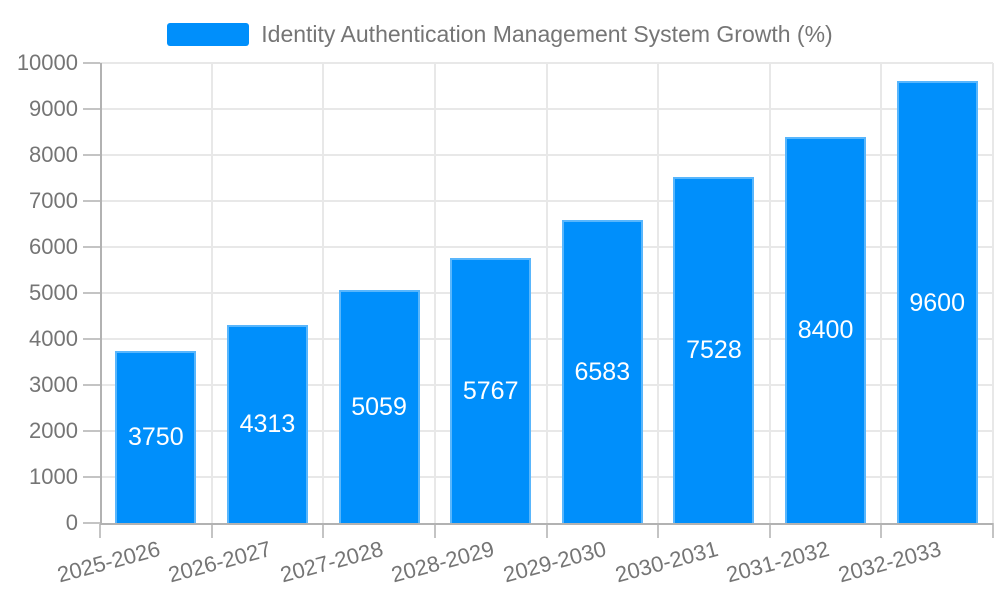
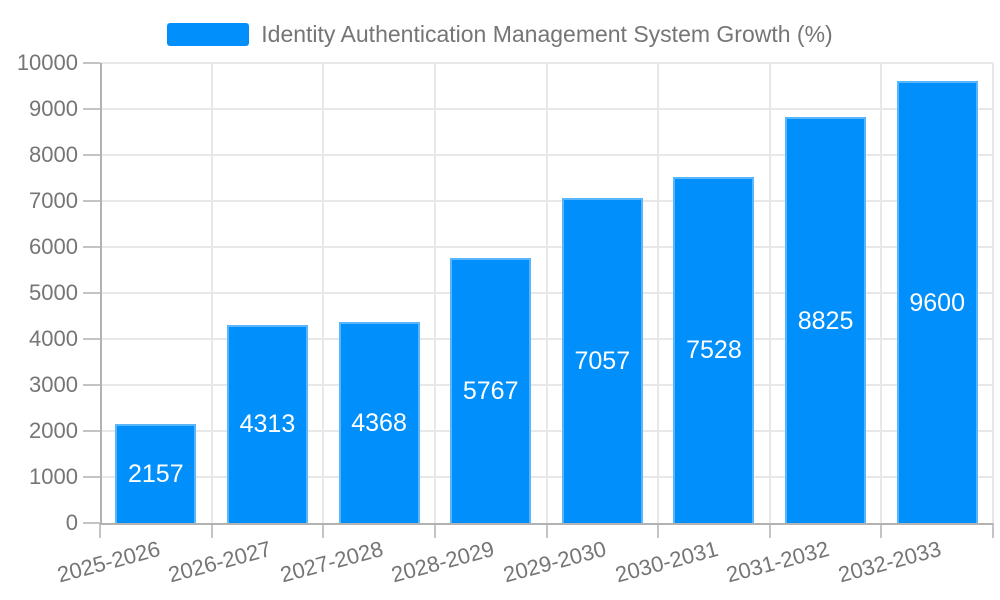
2025-2026: 3750 -> 2157
2027-2028: 5059 -> 4368
2029-2030: 6583 -> 7057
2031-2032: 8400 -> 8825
